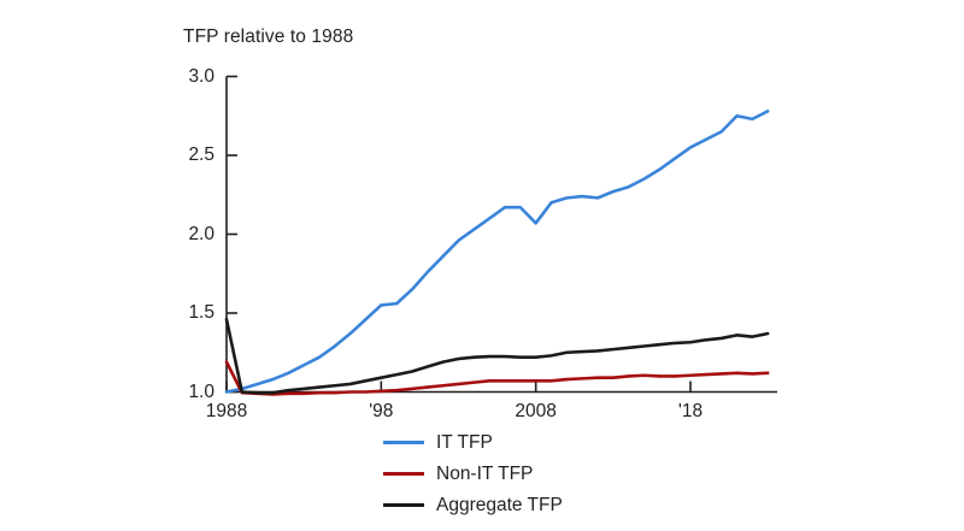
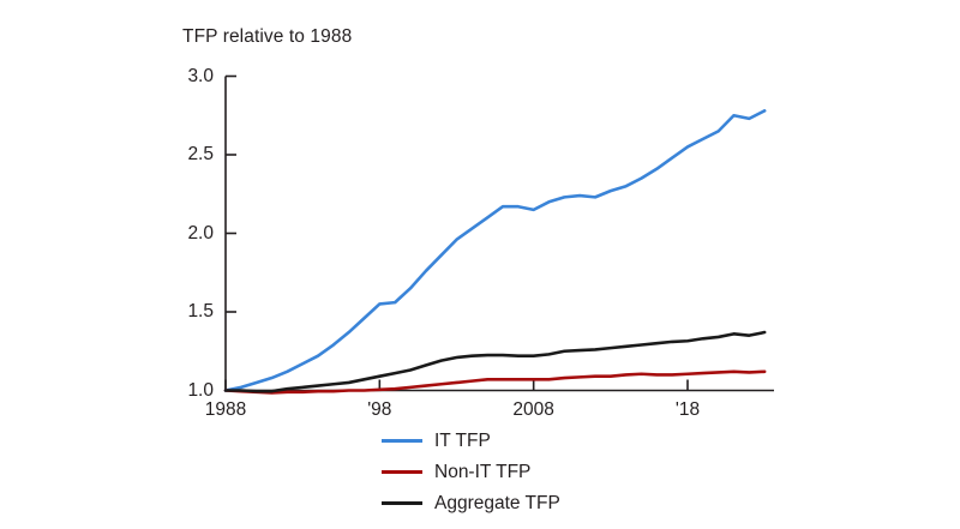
Non-IT TFP/1988: 1.19 -> 1.00
Aggregate TFP/1988: 1.46 -> 1.00
IT TFP/2008: 2.07 -> 2.15
